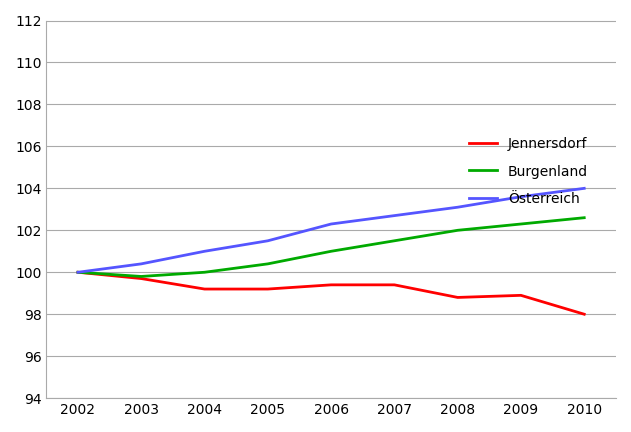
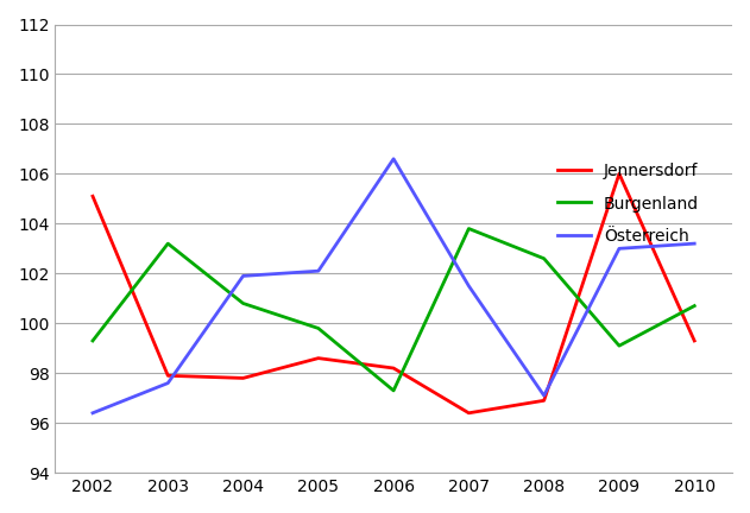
Jennersdorf/2002: 100.0 -> 105.1
Burgenland/2002: 100.0 -> 99.3
Österreich/2002: 100.0 -> 96.4
Jennersdorf/2003: 99.7 -> 97.9
Burgenland/2003: 99.8 -> 103.2
Österreich/2003: 100.4 -> 97.6
Jennersdorf/2004: 99.2 -> 97.8
Burgenland/2004: 100.0 -> 100.8
Österreich/2004: 101.0 -> 101.9
Jennersdorf/2005: 99.2 -> 98.6
Burgenland/2005: 100.4 -> 99.8
Österreich/2005: 101.5 -> 102.1
Jennersdorf/2006: 99.4 -> 98.2
Burgenland/2006: 101.0 -> 97.3
Österreich/2006: 102.3 -> 106.6
Jennersdorf/2007: 99.4 -> 96.4
Burgenland/2007: 101.5 -> 103.8
Österreich/2007: 102.7 -> 101.5
Jennersdorf/2008: 98.8 -> 96.9
Burgenland/2008: 102.0 -> 102.6
Österreich/2008: 103.1 -> 97.1
Jennersdorf/2009: 98.9 -> 106.0
Burgenland/2009: 102.3 -> 99.1
Österreich/2009: 103.6 -> 103.0
Jennersdorf/2010: 98.0 -> 99.3
Burgenland/2010: 102.6 -> 100.7
Österreich/2010: 104.0 -> 103.2
